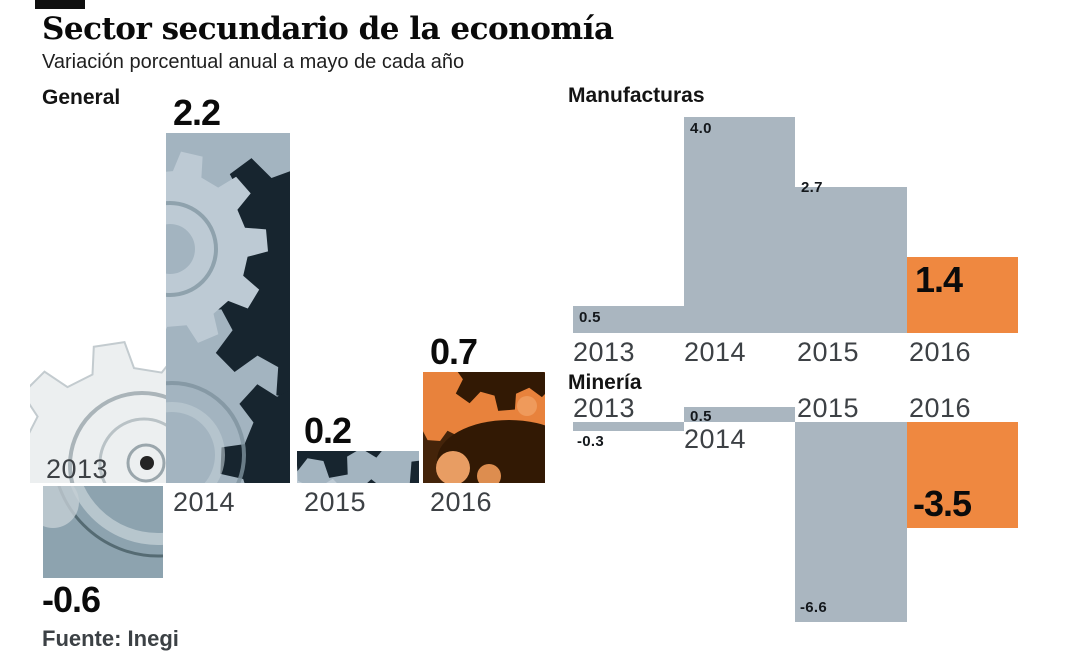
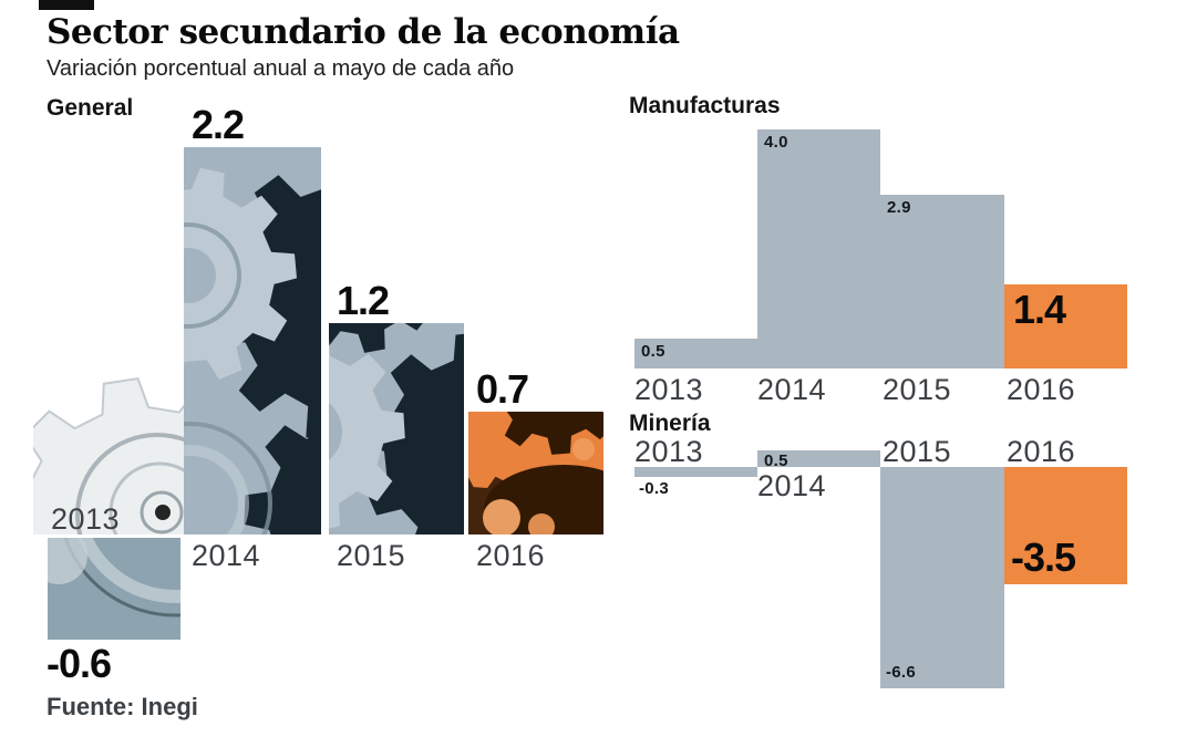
General/2015: 0.2 -> 1.2
Manufacturas/2015: 2.7 -> 2.9
